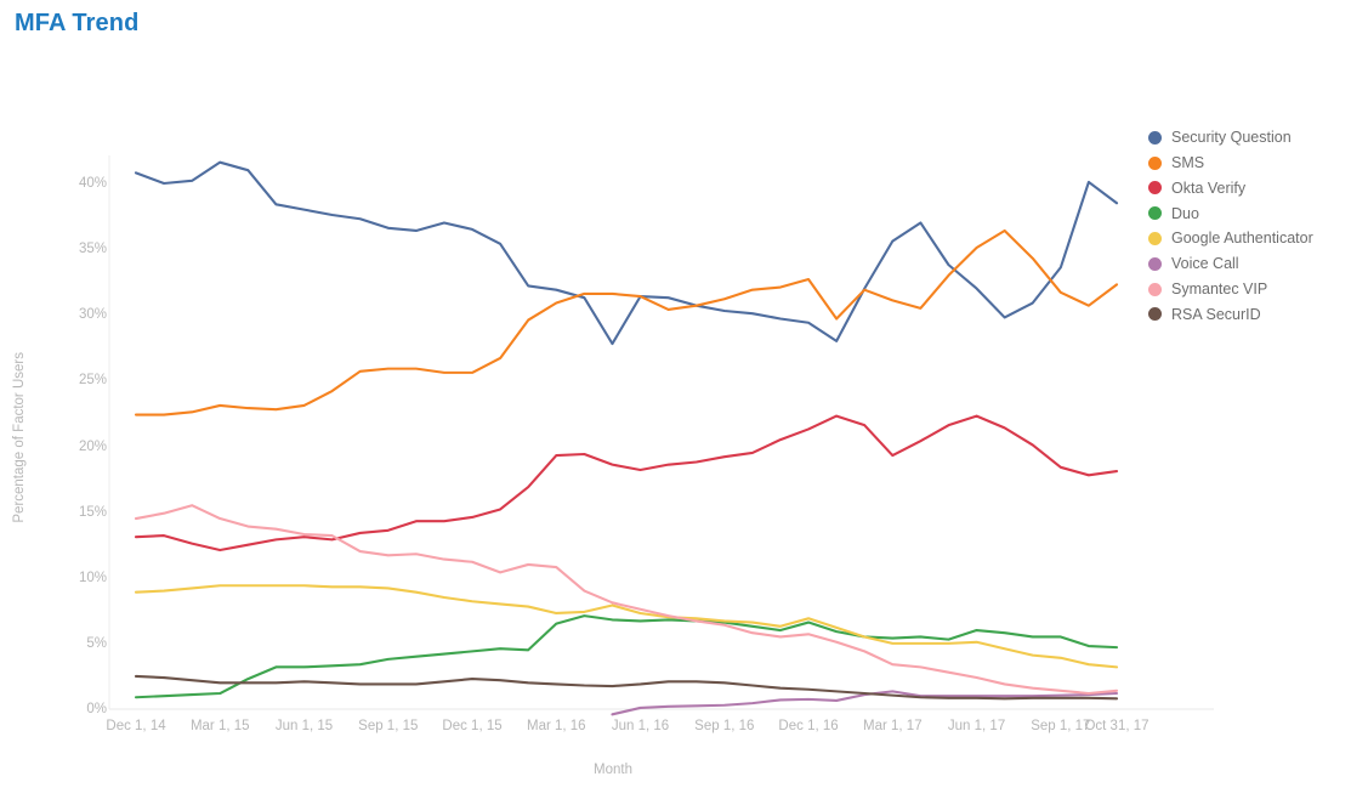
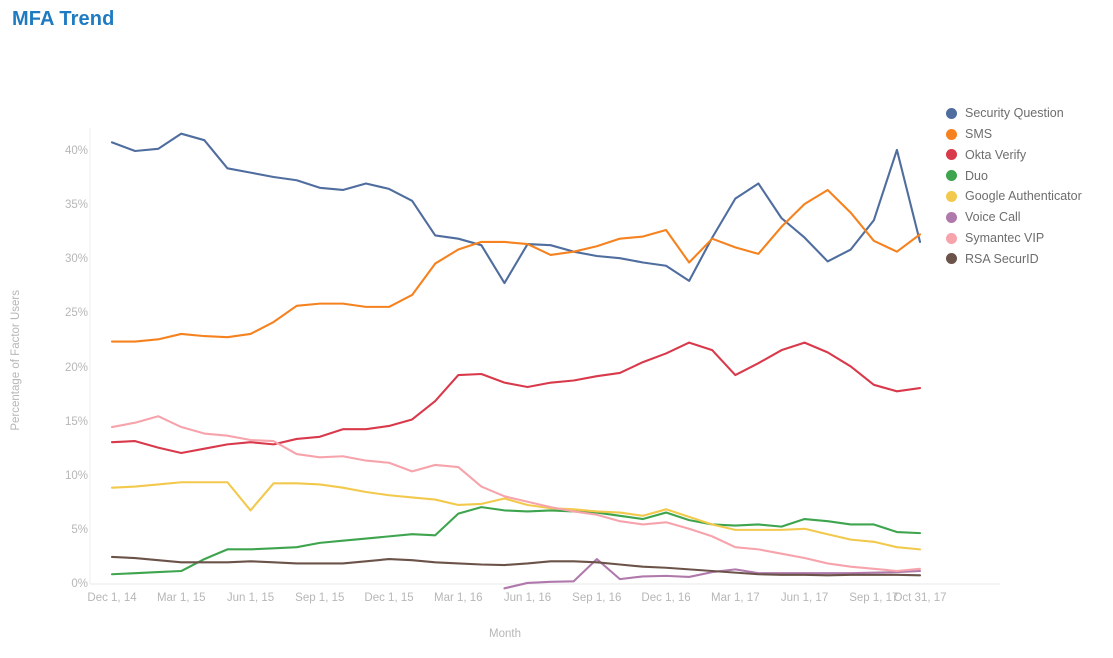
Google Authenticator/Jun 1, 15: 9.4% -> 6.8%
Voice Call/Sep 1, 16: 0.3% -> 2.3%
Security Question/Oct 31, 17: 38.5% -> 31.6%
